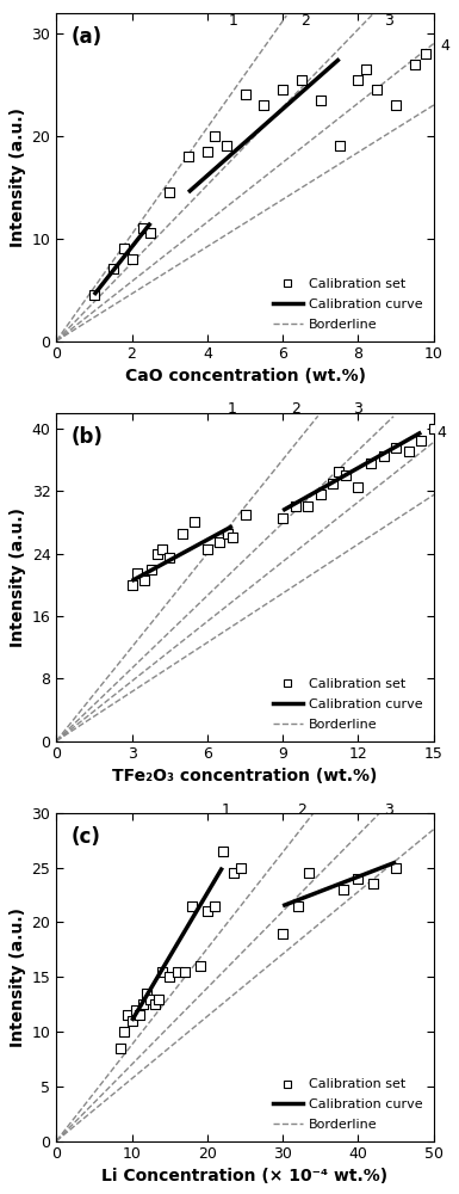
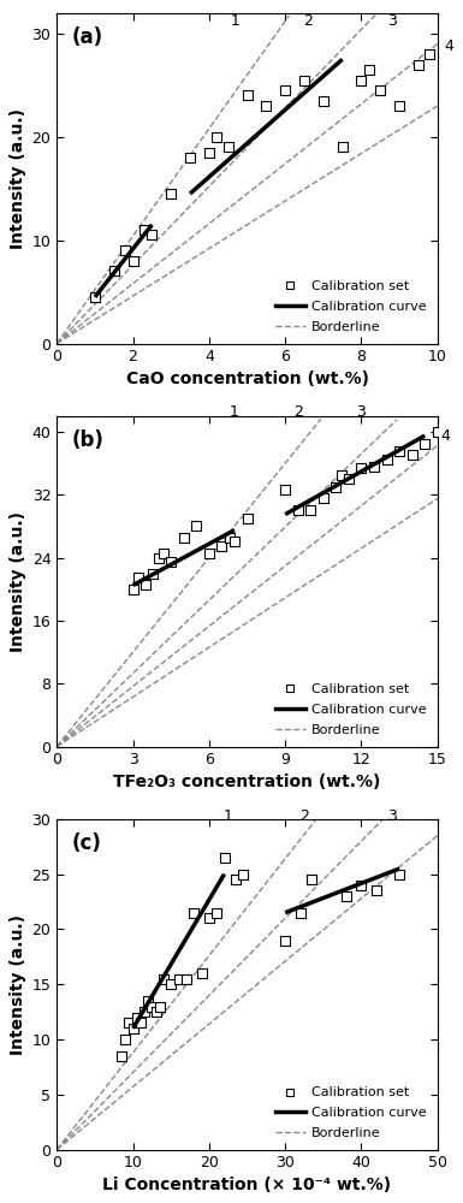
9: 28.5 -> 32.6
12: 32.5 -> 35.4
